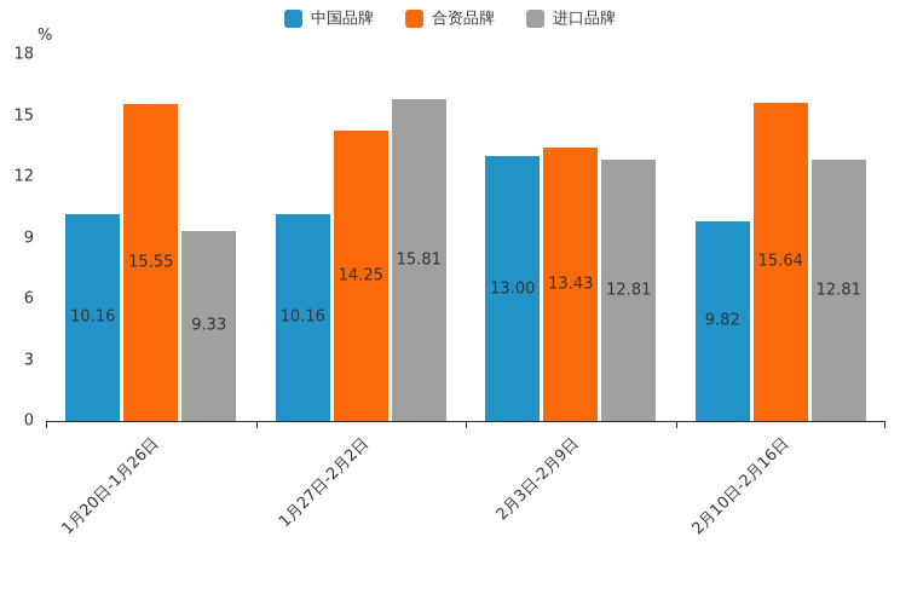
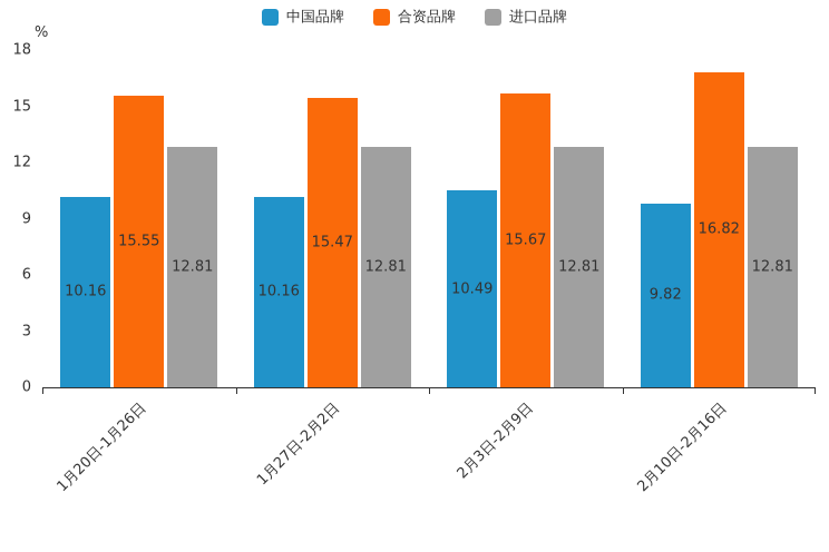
进口品牌/1月20日-1月26日: 9.33 -> 12.81
合资品牌/1月27日-2月2日: 14.25 -> 15.47
进口品牌/1月27日-2月2日: 15.81 -> 12.81
中国品牌/2月3日-2月9日: 13.00 -> 10.49
合资品牌/2月3日-2月9日: 13.43 -> 15.67
合资品牌/2月10日-2月16日: 15.64 -> 16.82
